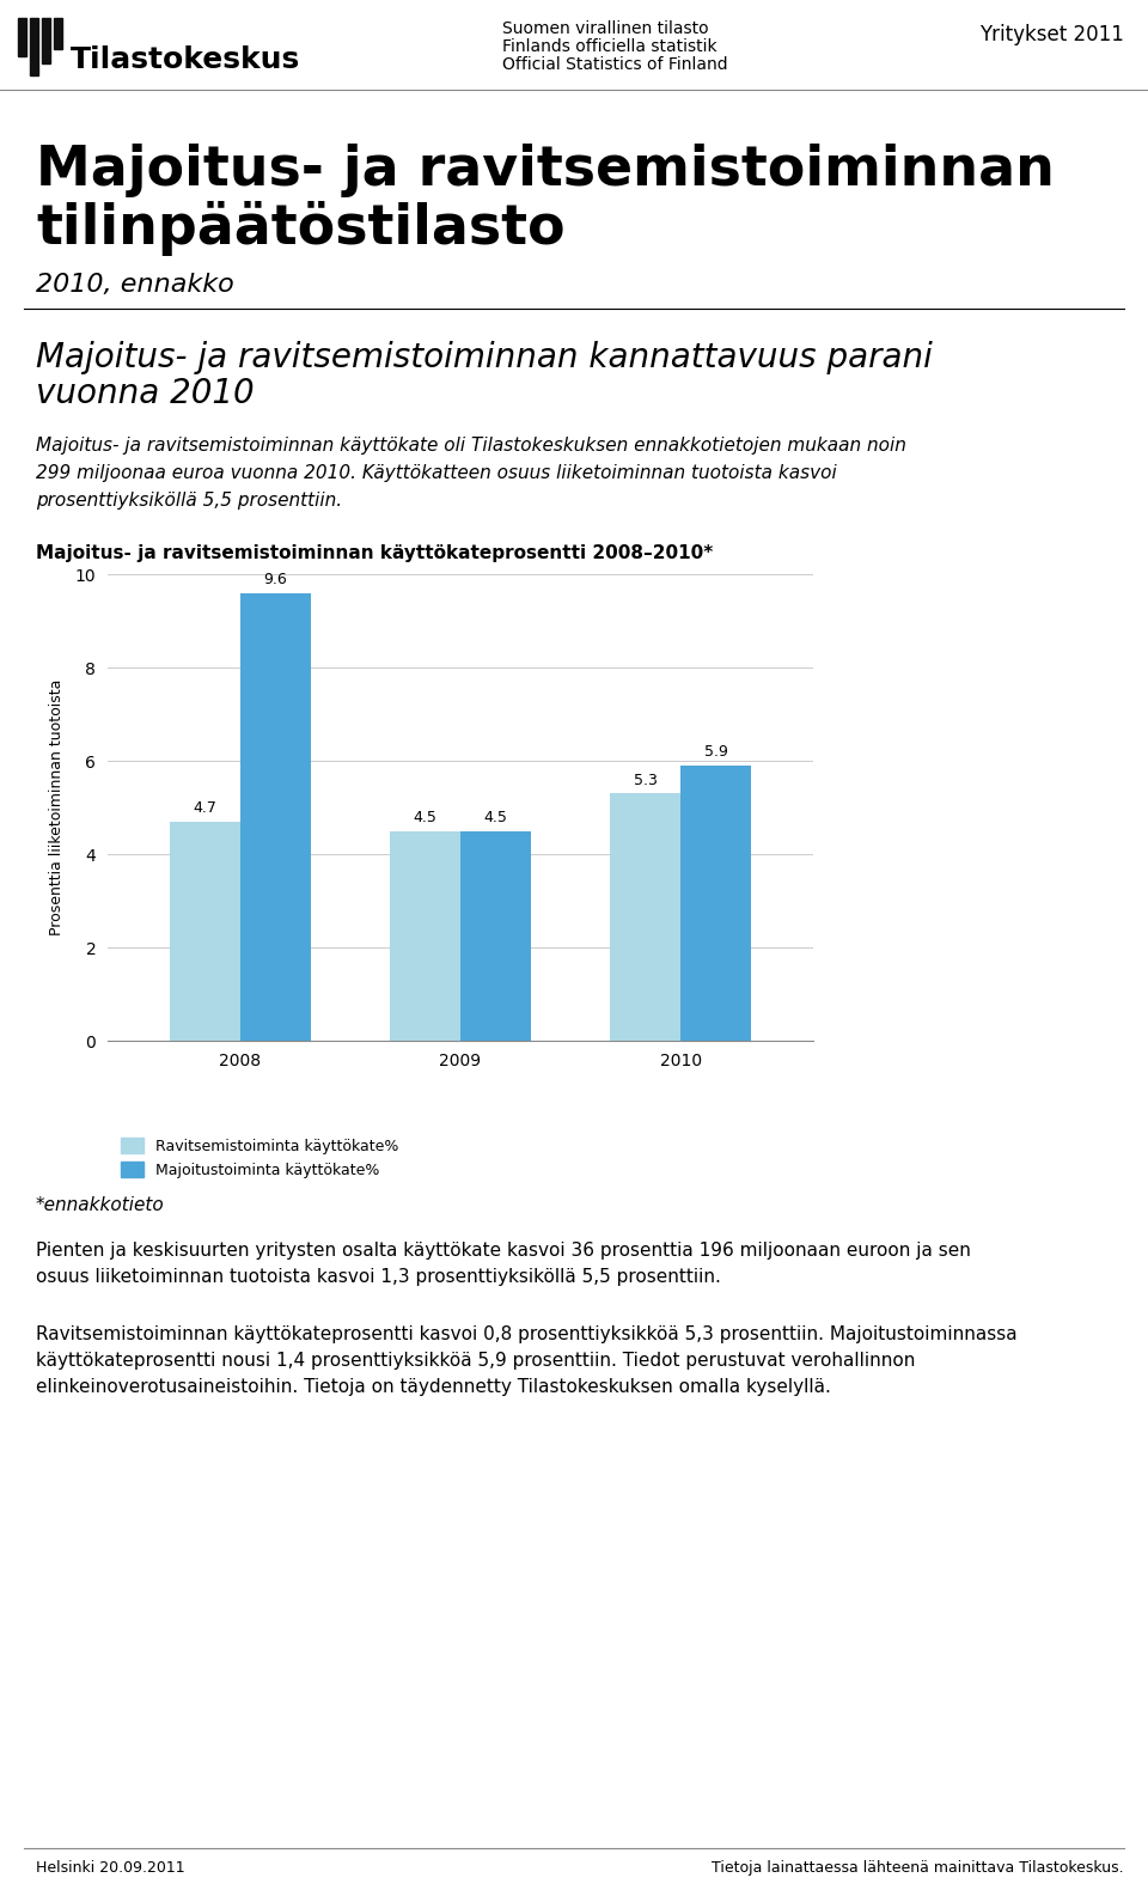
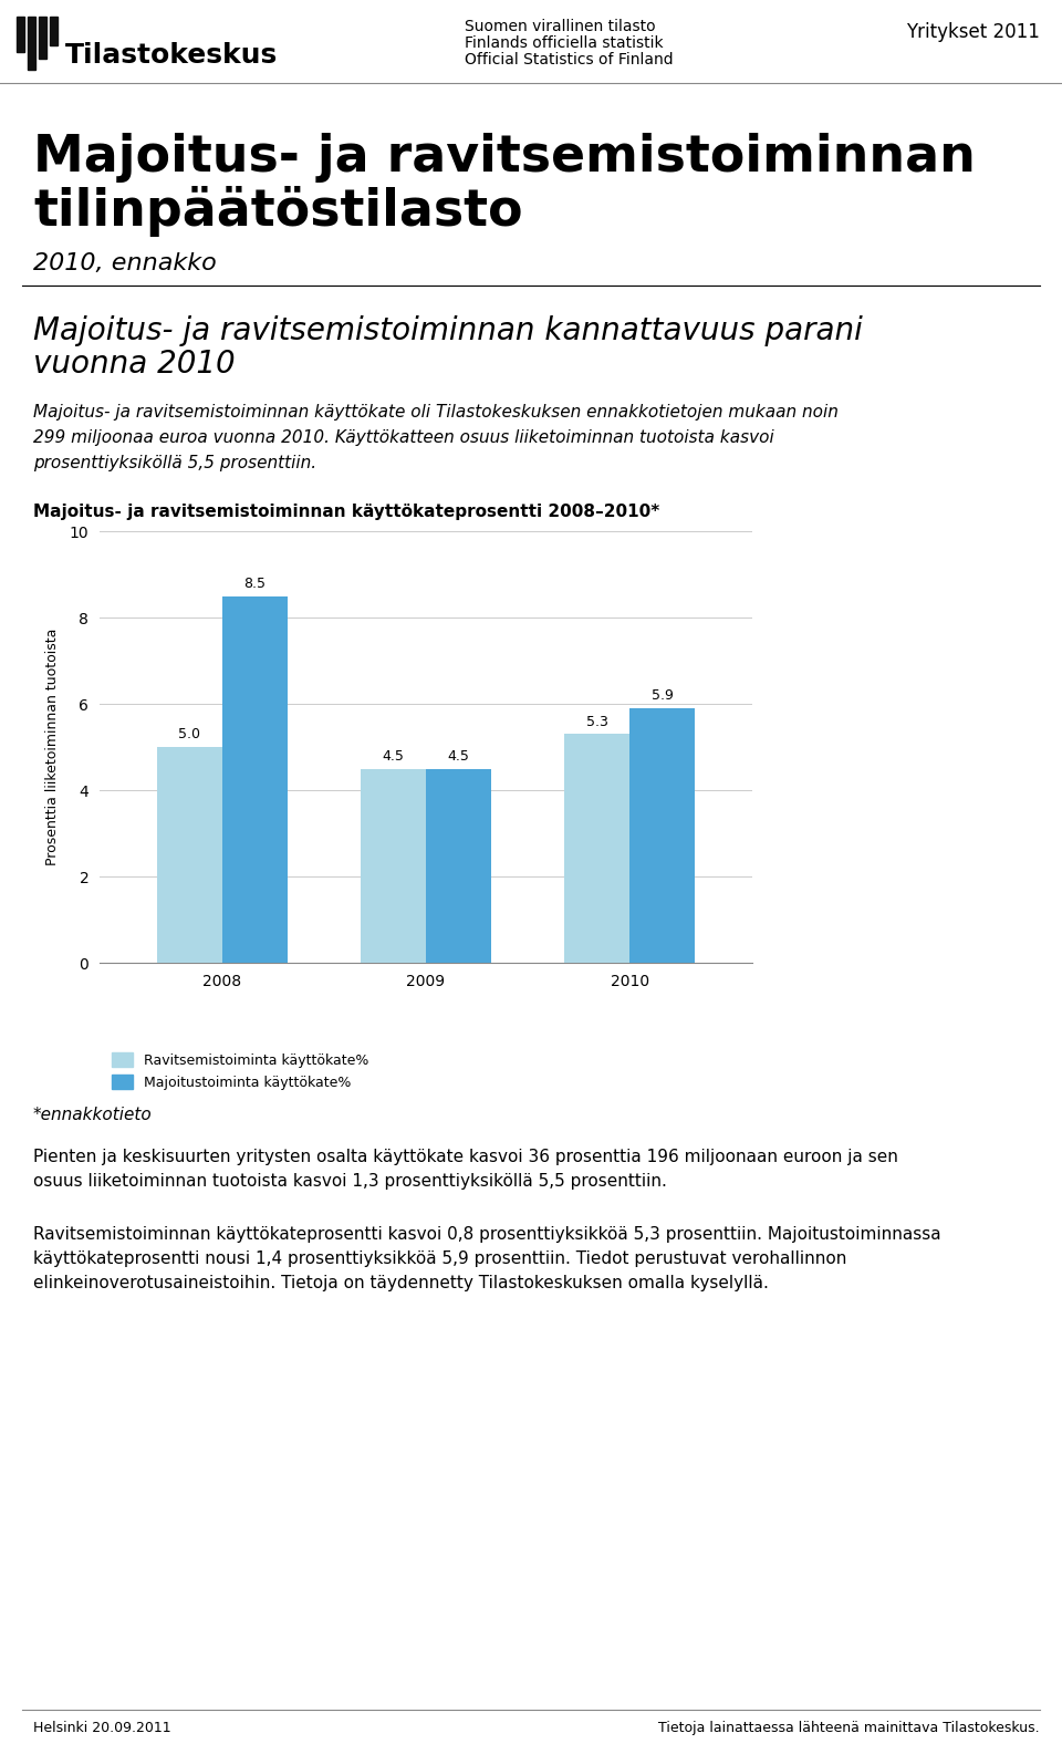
Ravitsemistoiminta käyttökate%/2008: 4.7 -> 5.0
Majoitustoiminta käyttökate%/2008: 9.6 -> 8.5
